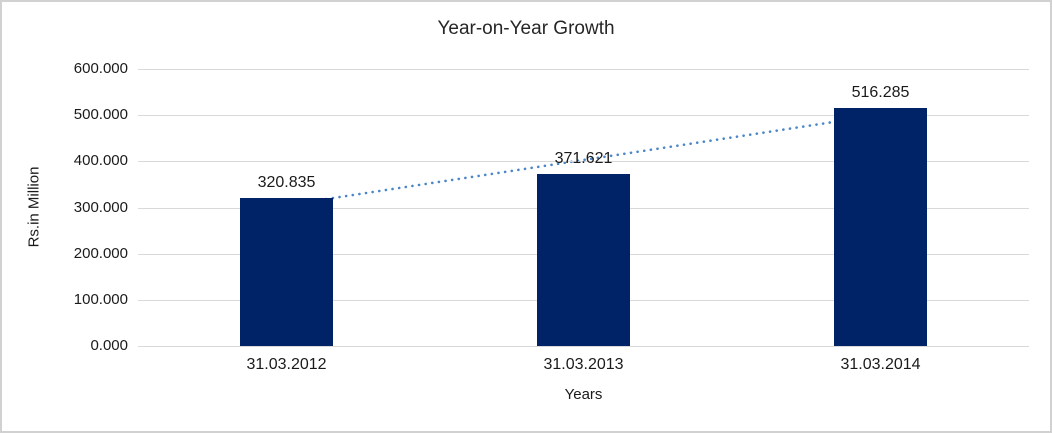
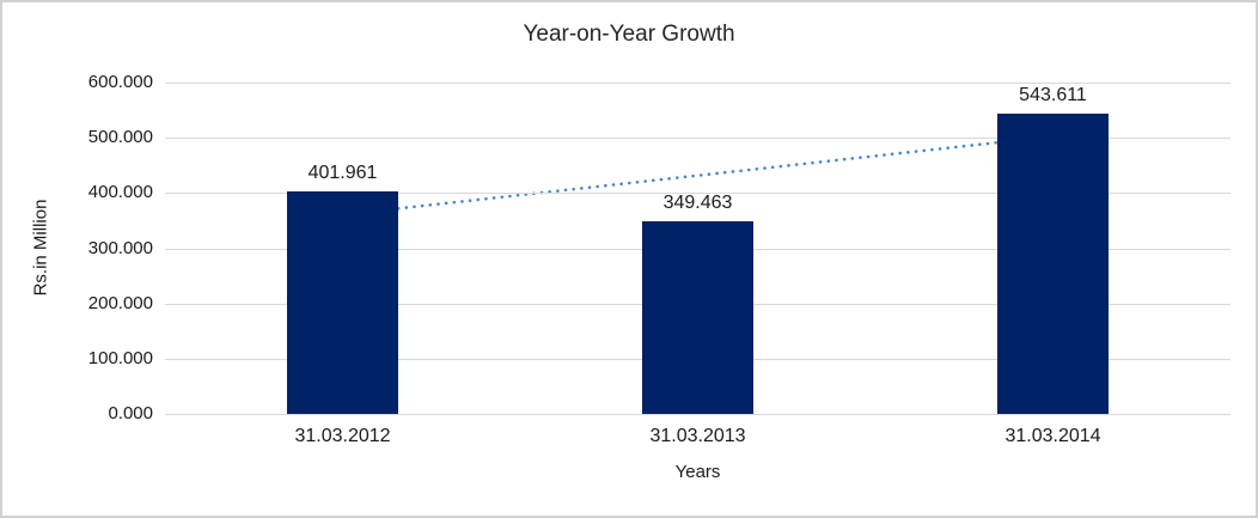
31.03.2012: 320.835 -> 401.961
31.03.2013: 371.621 -> 349.463
31.03.2014: 516.285 -> 543.611
